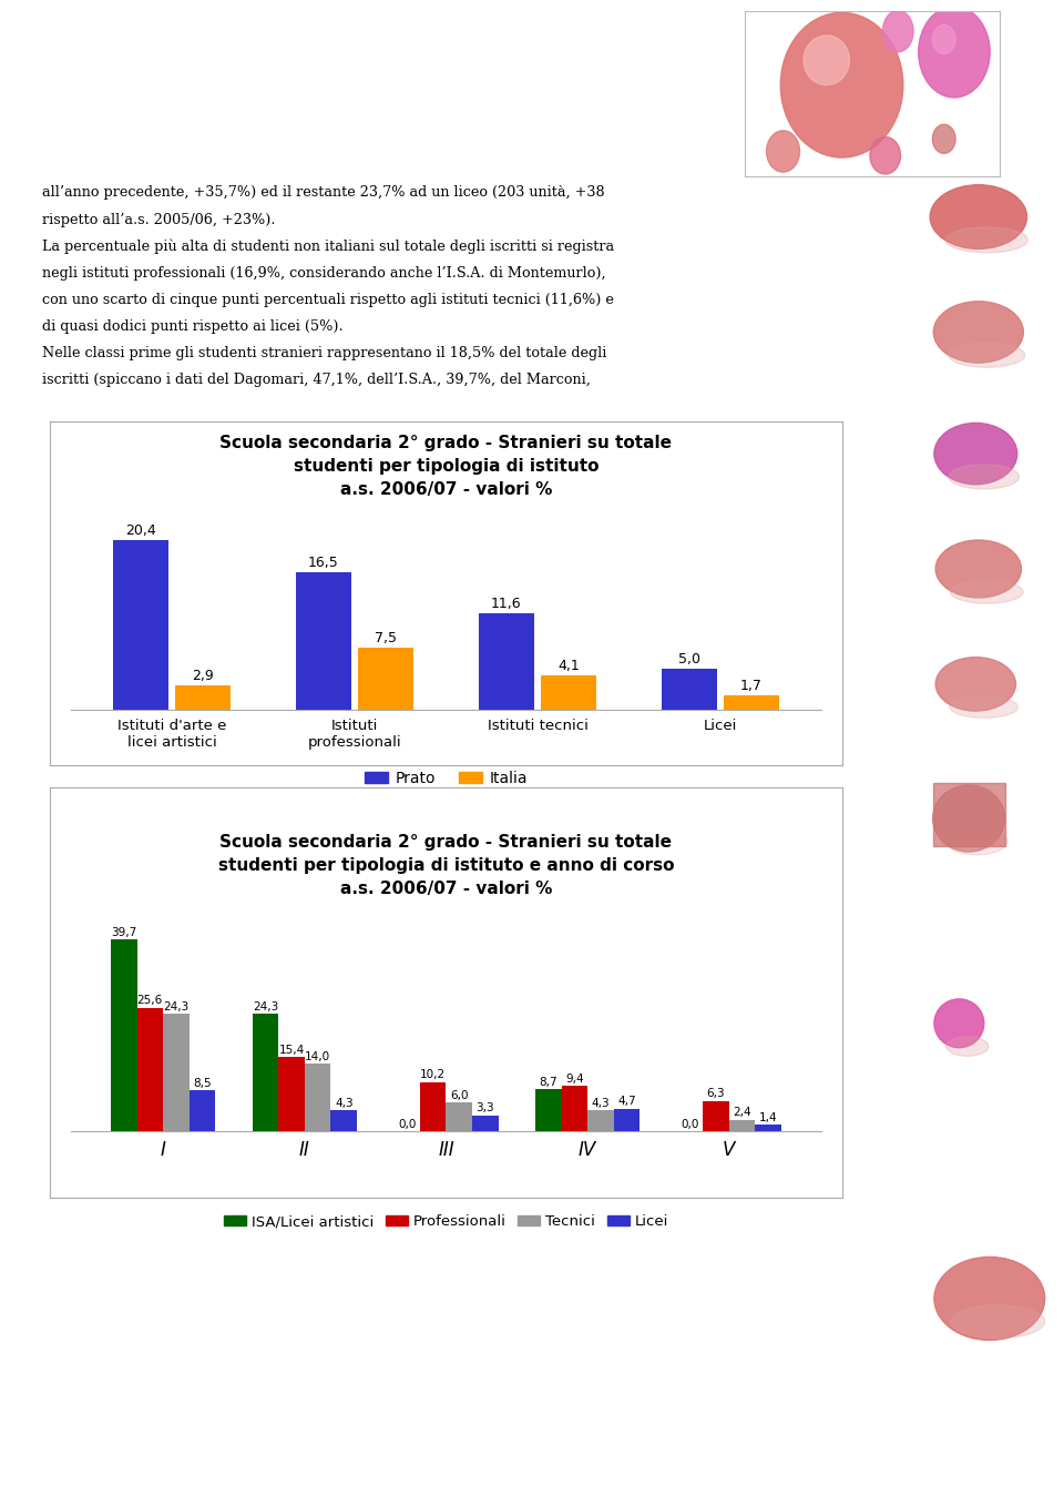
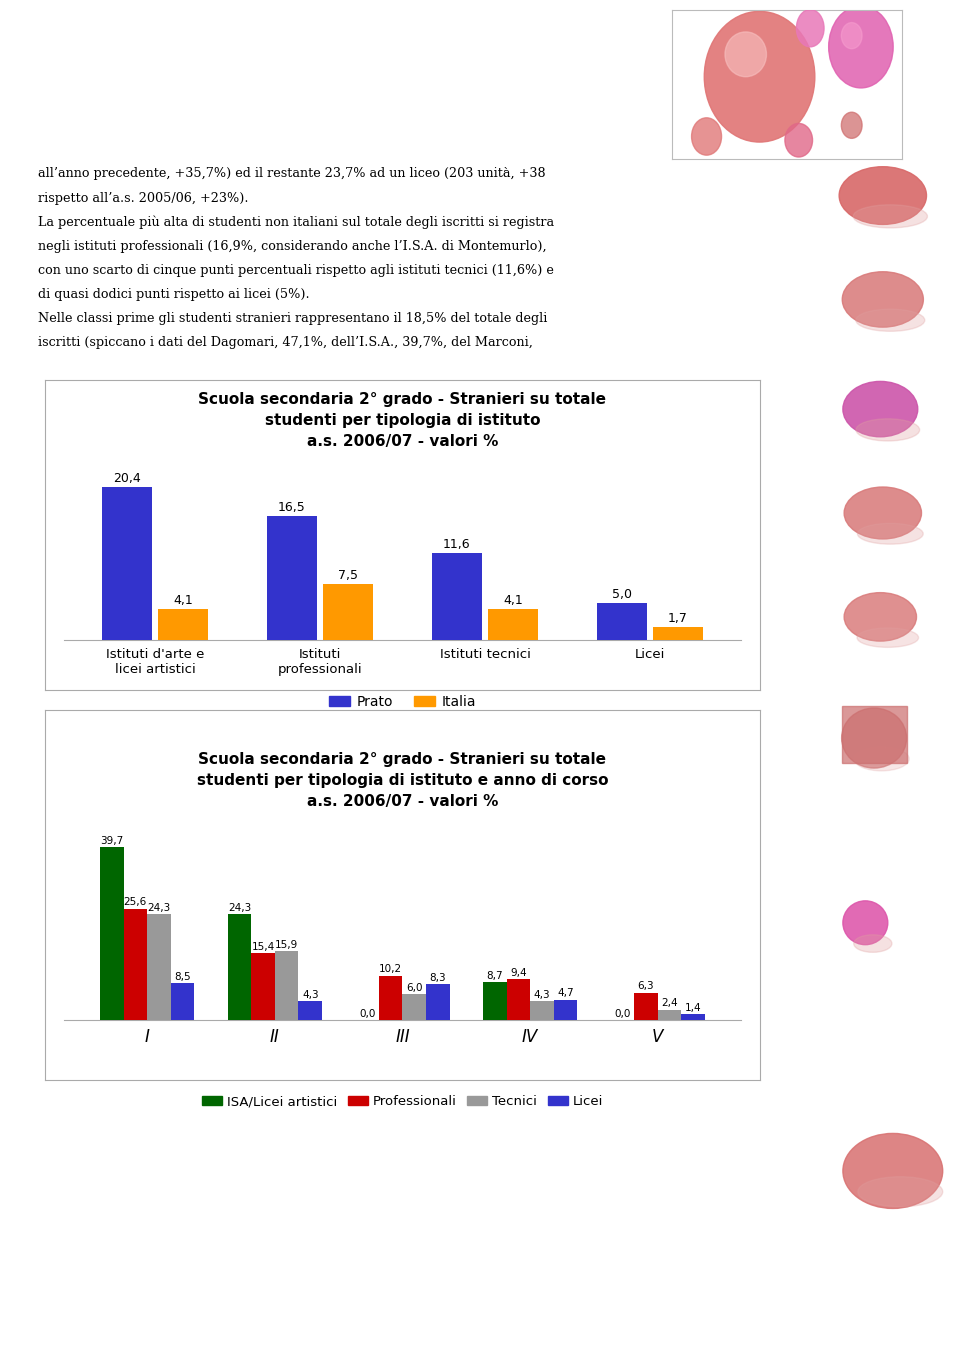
Italia/Istituti d'arte e licei artistici: 2,9 -> 4,1
Tecnici/II: 14,0 -> 15,9
Licei/III: 3,3 -> 8,3
